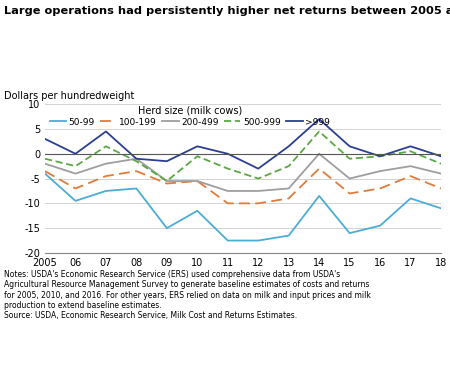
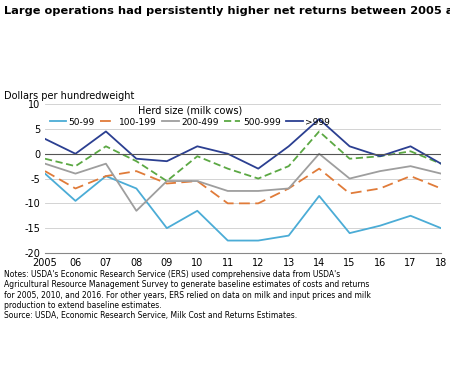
50-99/07: -7.5 -> -4.5
200-499/08: -1.0 -> -11.5
100-199/13: -9.0 -> -7.0
50-99/17: -9.0 -> -12.5
50-99/18: -11.0 -> -15.0
>999/18: -0.5 -> -2.0
